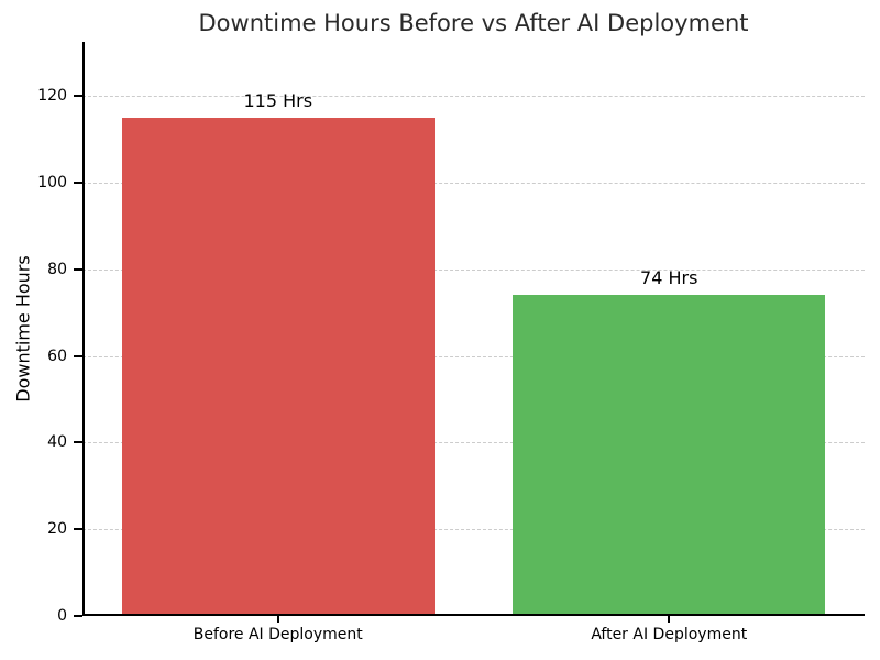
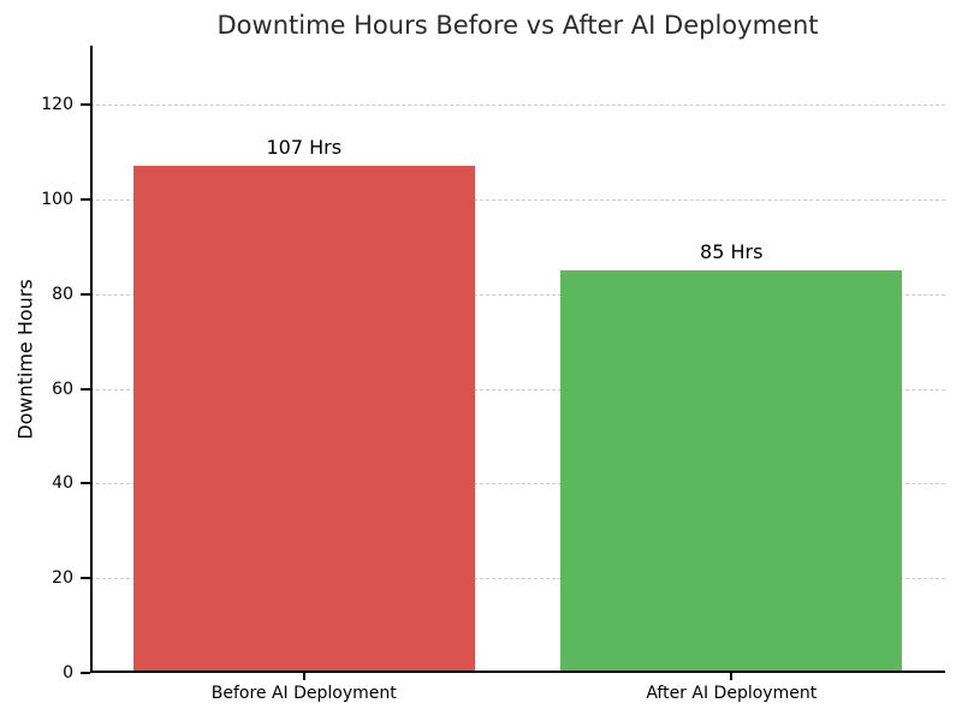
Before AI Deployment: 115 -> 107
After AI Deployment: 74 -> 85
